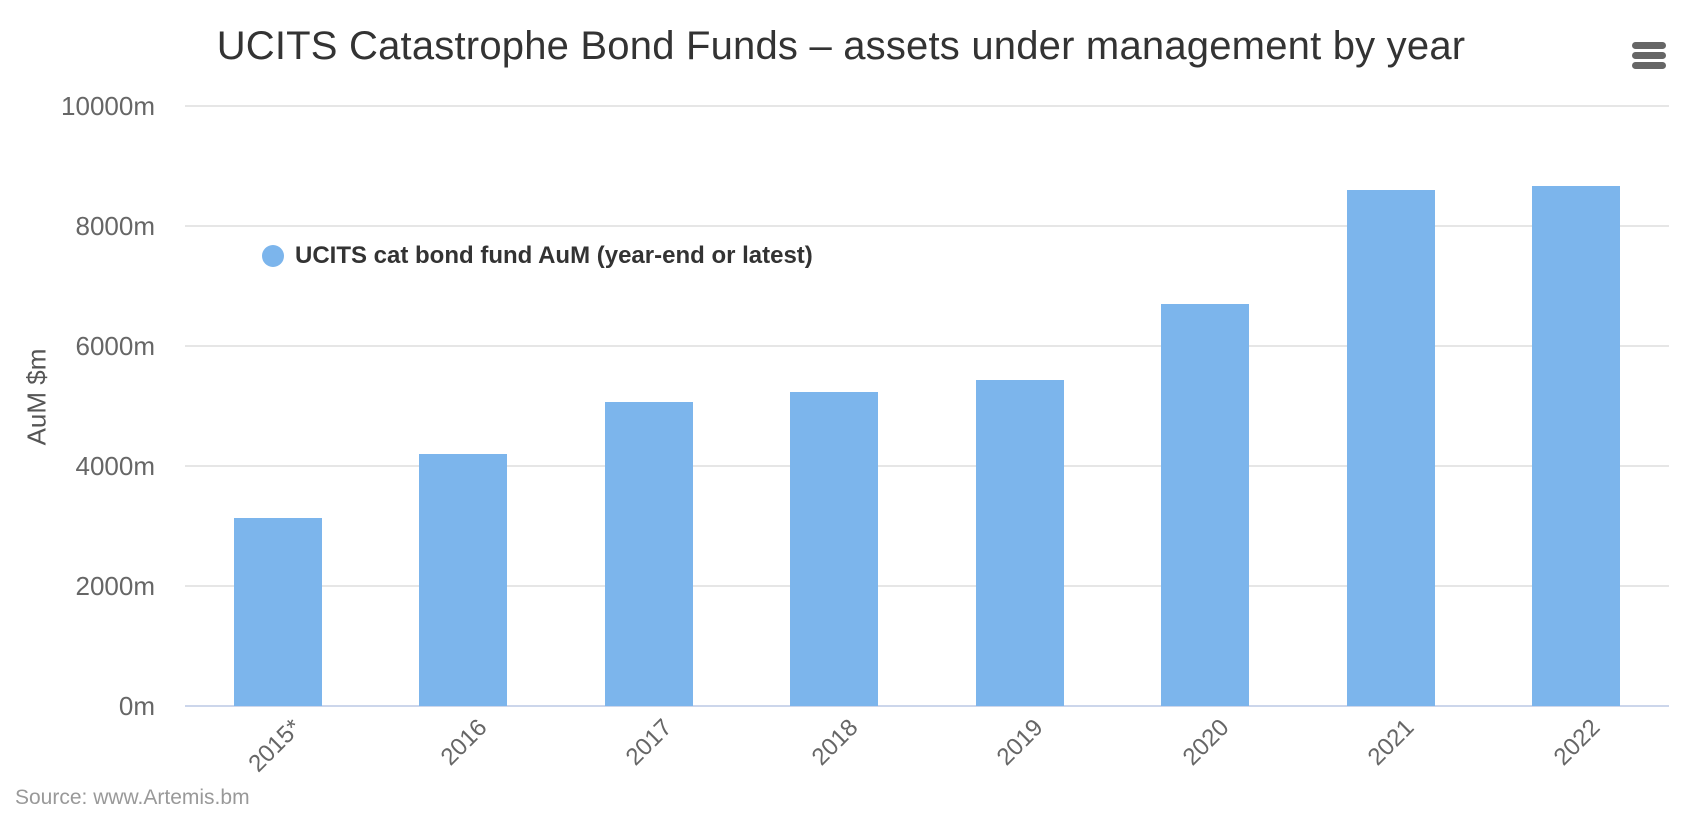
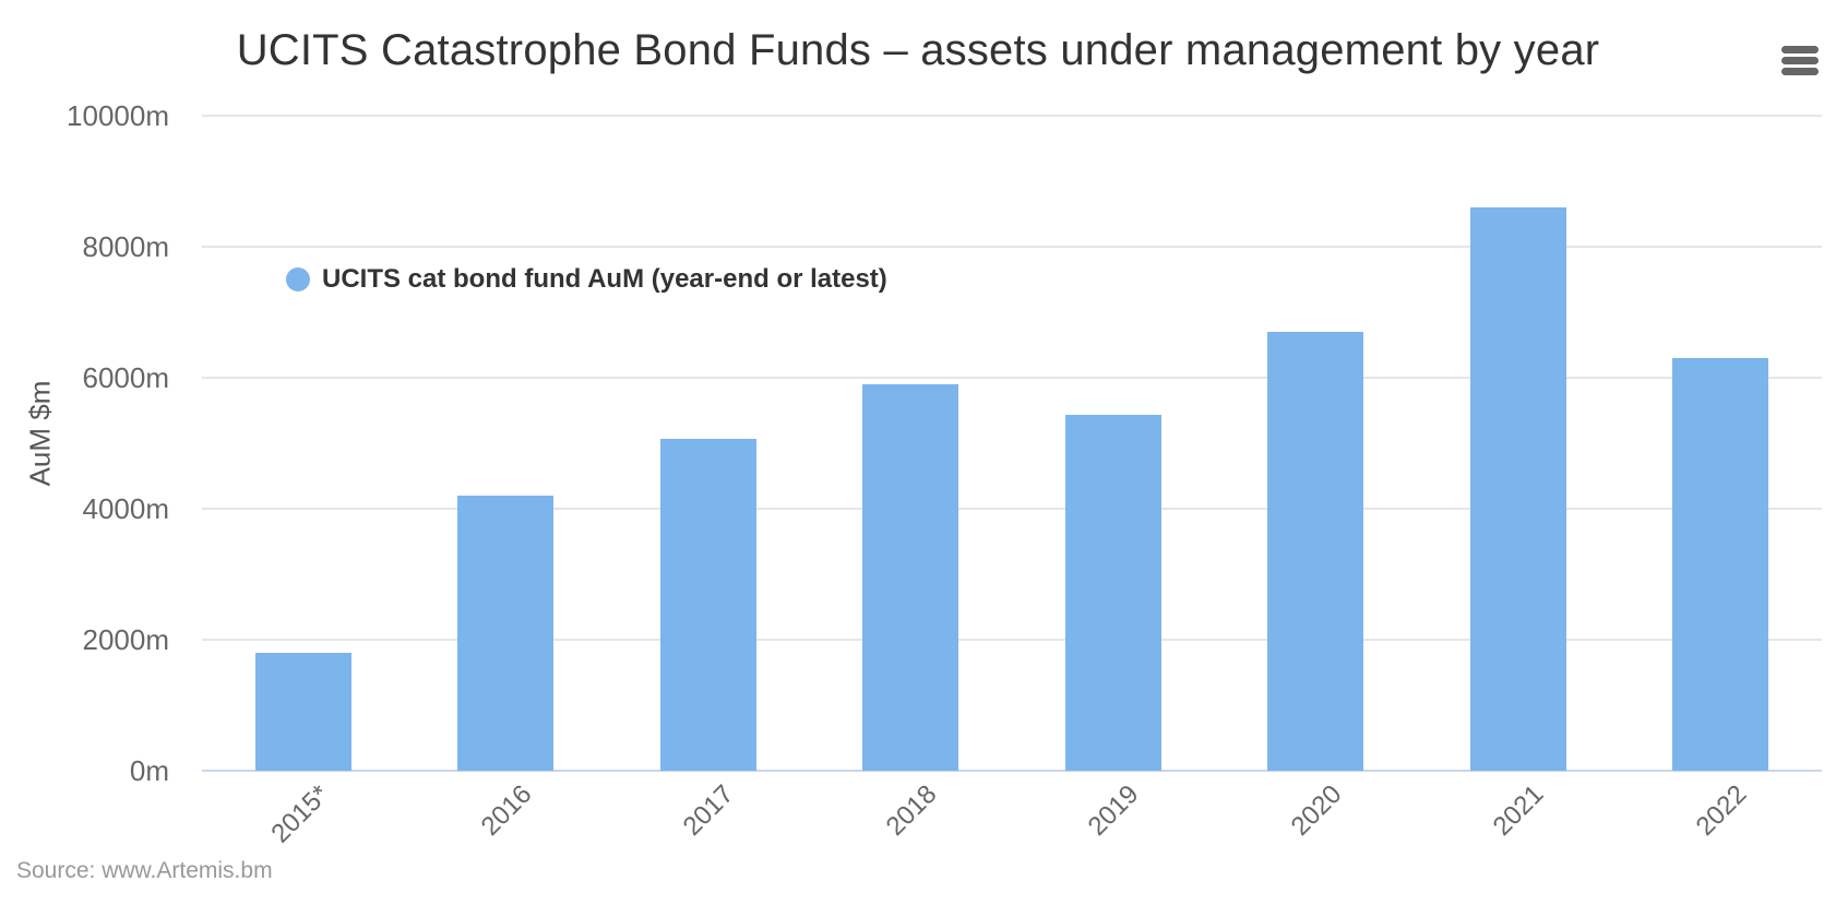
2015*: 3100m -> 1800m
2018: 5200m -> 5900m
2022: 8700m -> 6300m
